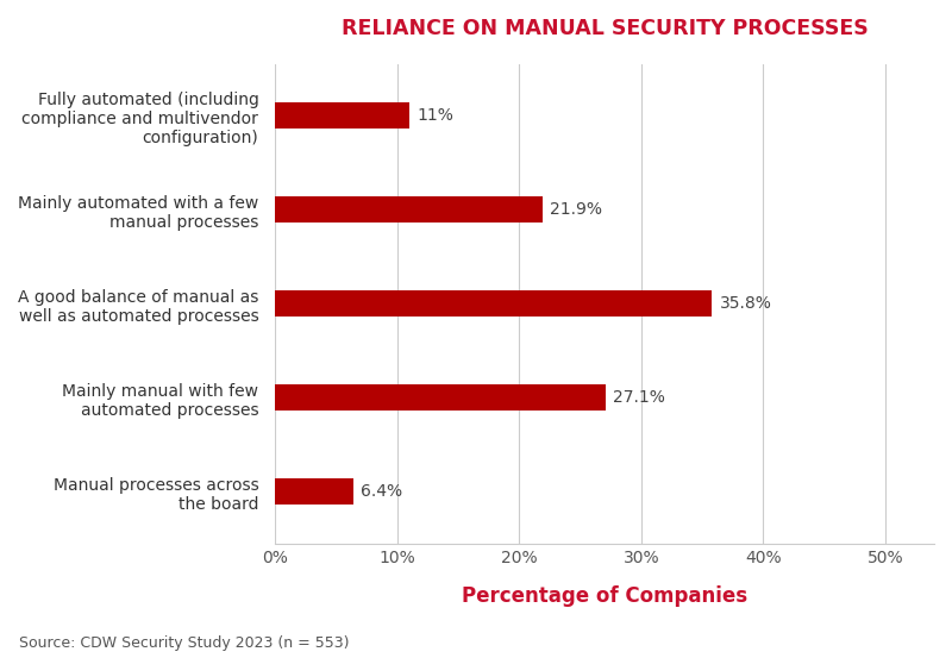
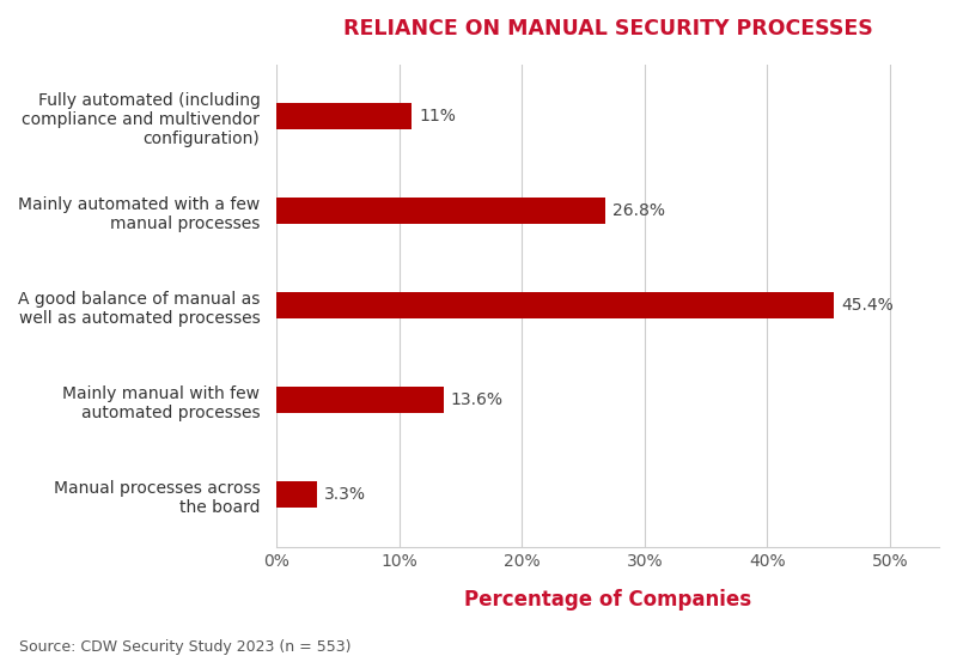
Mainly automated with a few manual processes: 21.9% -> 26.8%
A good balance of manual as well as automated processes: 35.8% -> 45.4%
Mainly manual with few automated processes: 27.1% -> 13.6%
Manual processes across the board: 6.4% -> 3.3%
